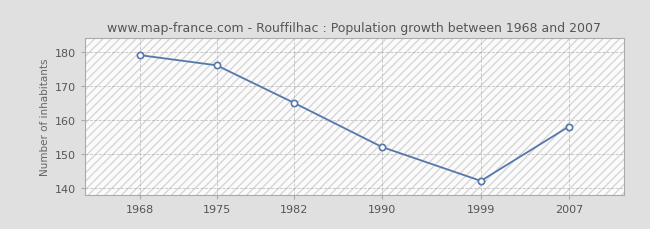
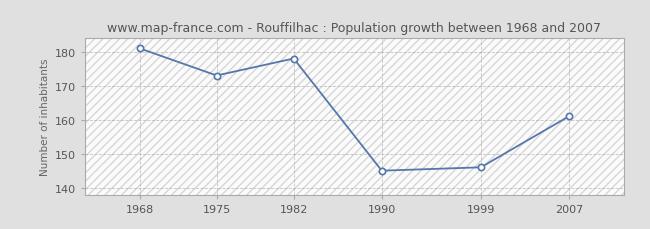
1968: 179 -> 181
1975: 176 -> 173
1982: 165 -> 178
1990: 152 -> 145
1999: 142 -> 146
2007: 158 -> 161
